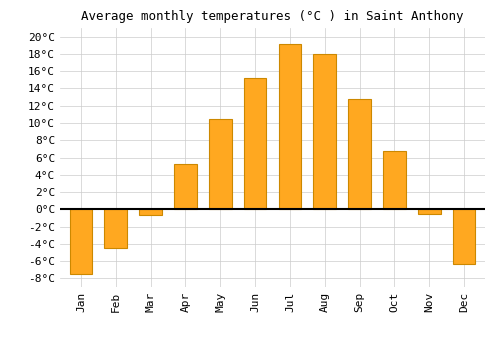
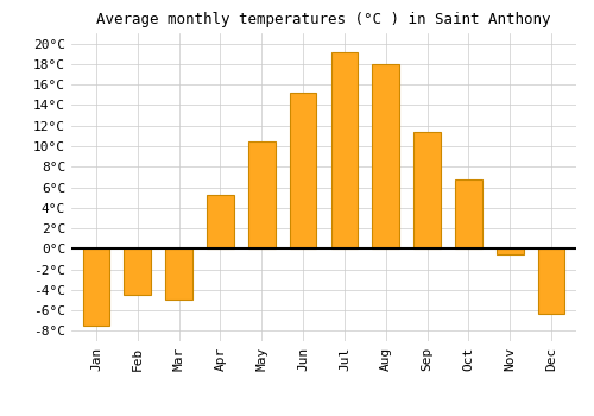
Mar: -0.7°C -> -5.0°C
Sep: 12.8°C -> 11.4°C
